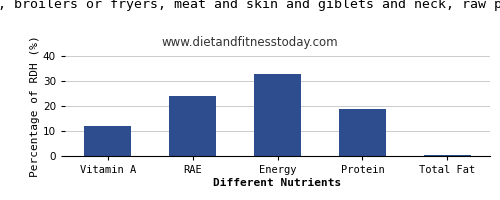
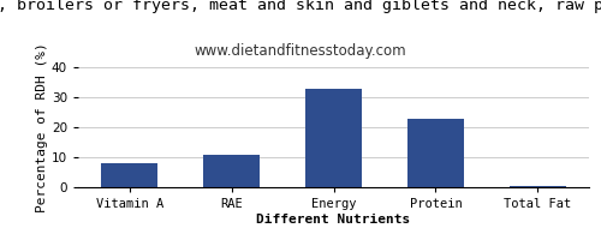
Vitamin A: 12.0 -> 8.0
RAE: 24.0 -> 11.0
Protein: 19.0 -> 23.0
